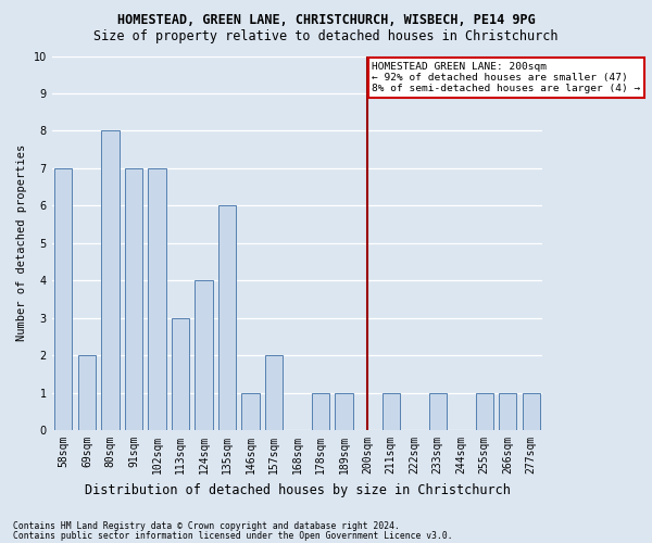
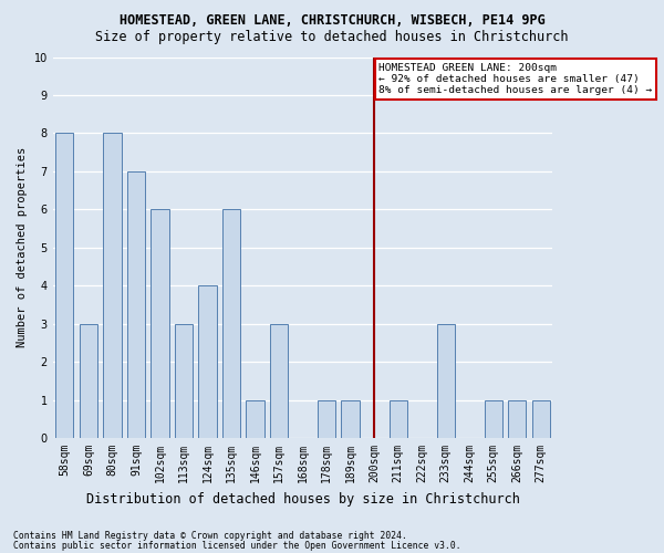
58sqm: 7 -> 8
69sqm: 2 -> 3
102sqm: 7 -> 6
157sqm: 2 -> 3
233sqm: 1 -> 3
